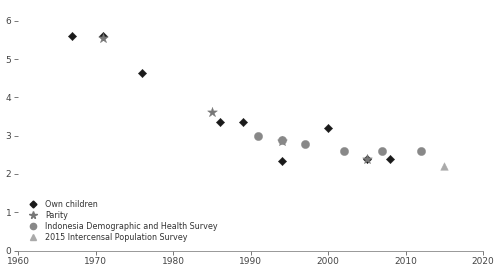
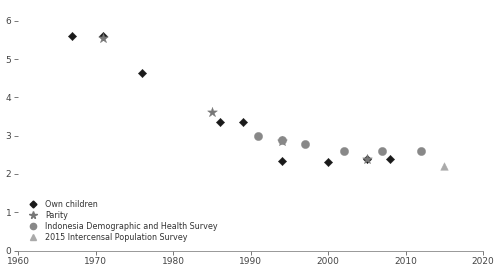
Own children/2000: 3.20 -> 2.30
